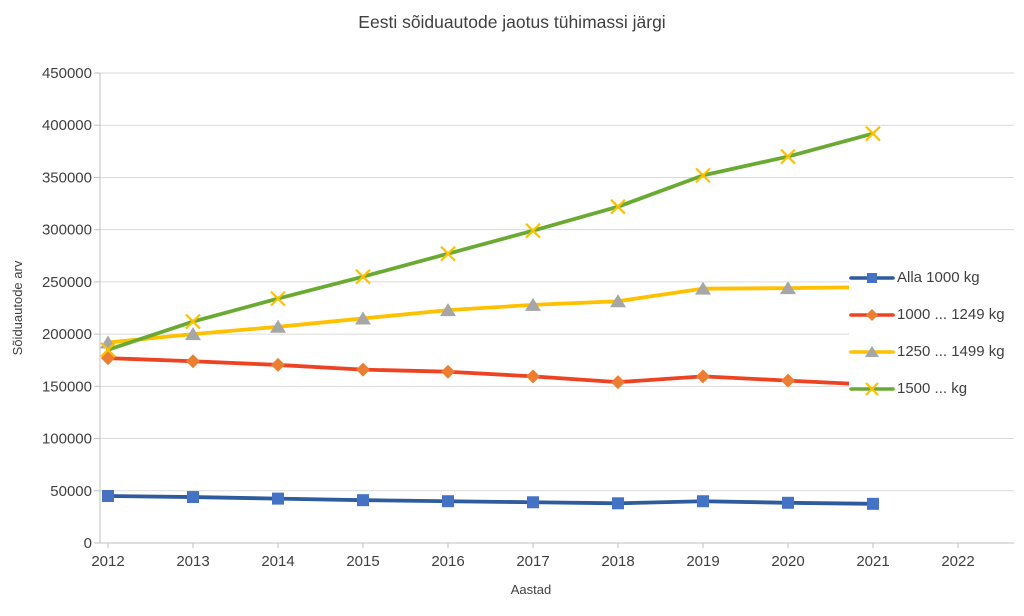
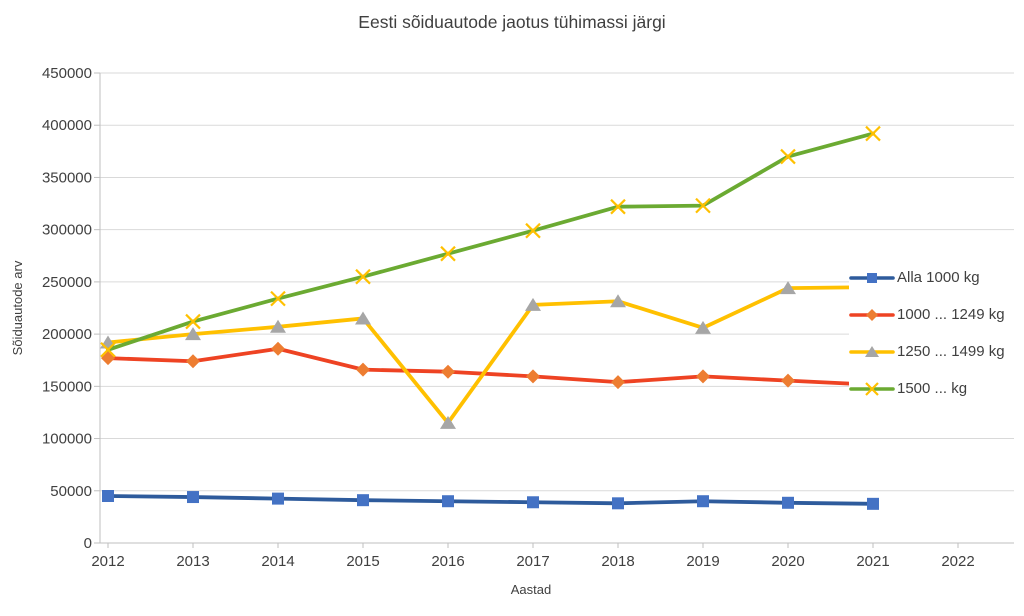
1000 ... 1249 kg/2014: 170000 -> 186000
1250 ... 1499 kg/2016: 223000 -> 115000
1250 ... 1499 kg/2019: 244000 -> 206000
1500 ... kg/2019: 352000 -> 323000
